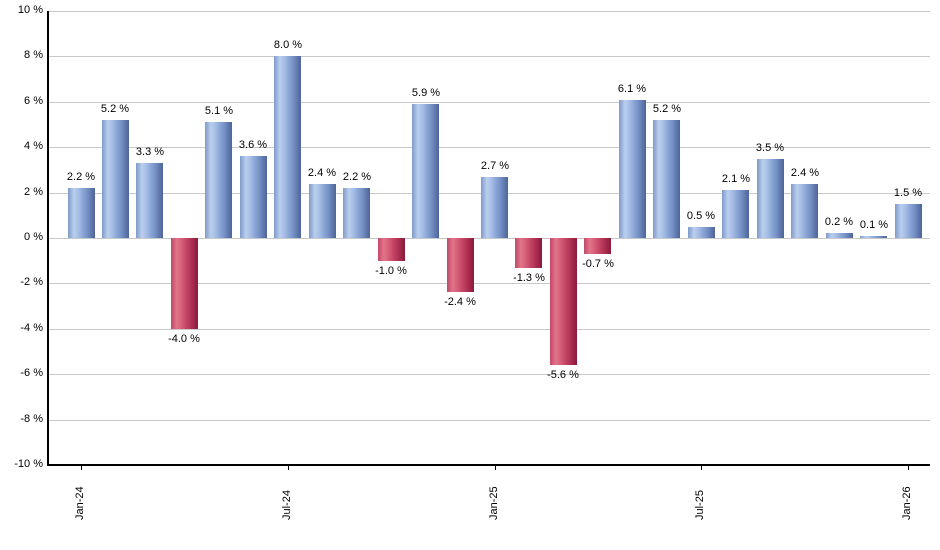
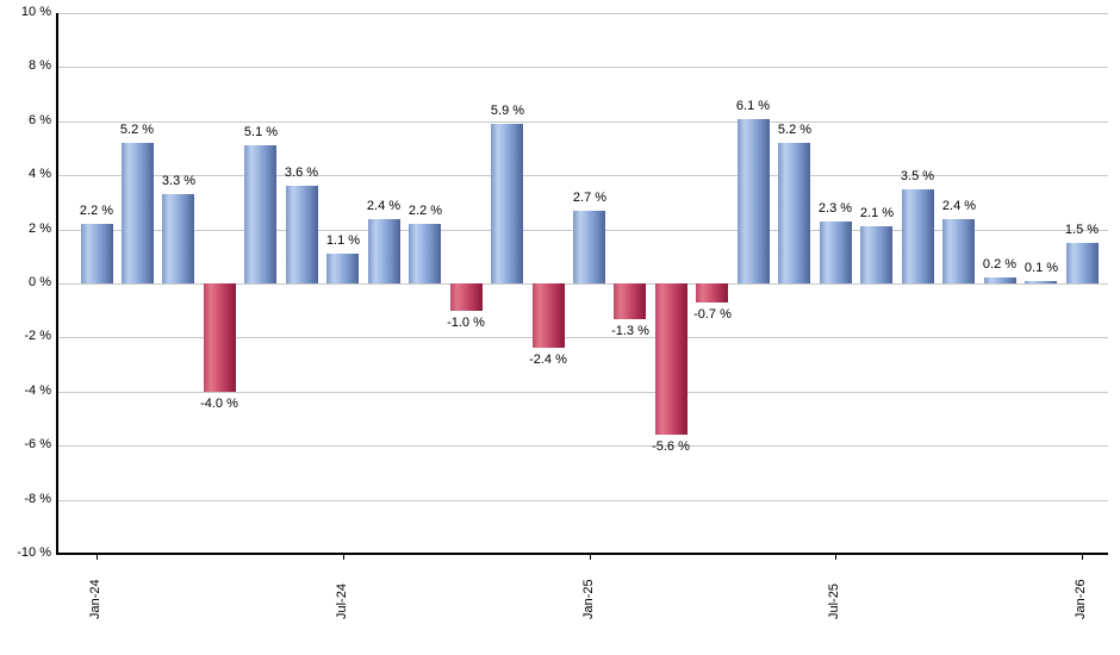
Jul-24: 8.0 -> 1.1
Jul-25: 0.5 -> 2.3
